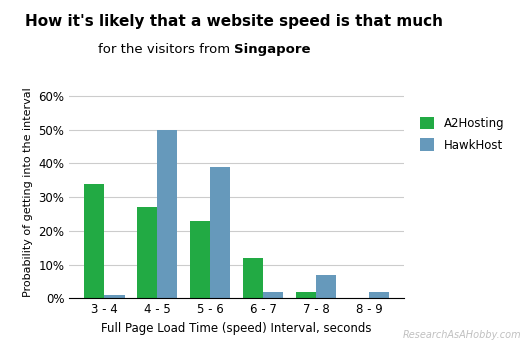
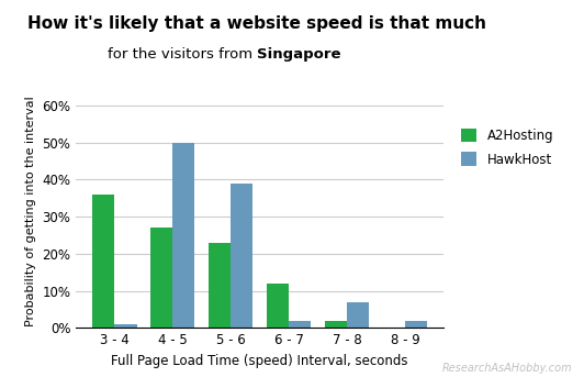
A2Hosting/3 - 4: 34% -> 36%
